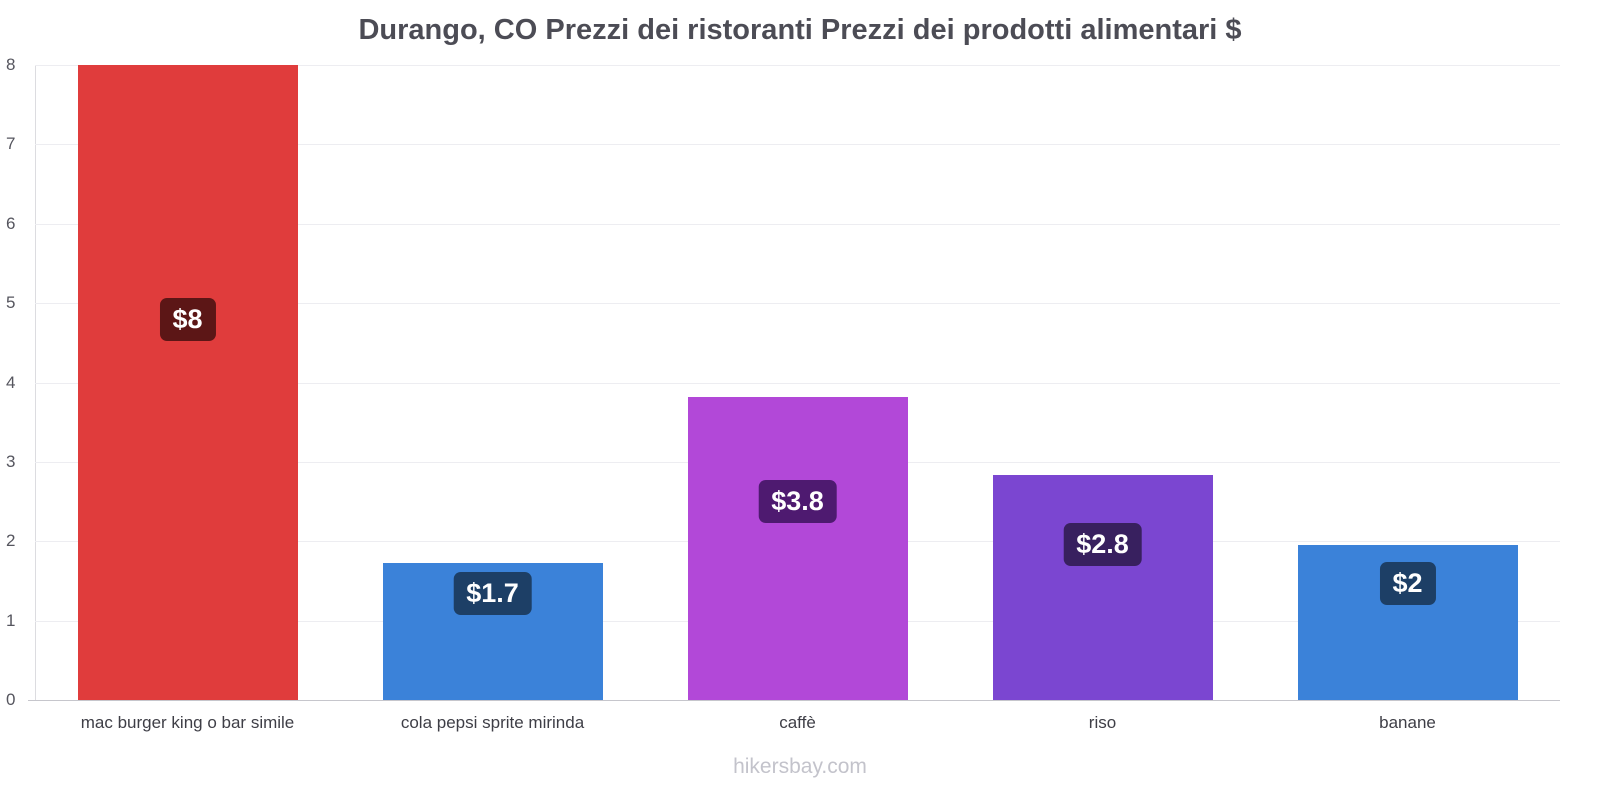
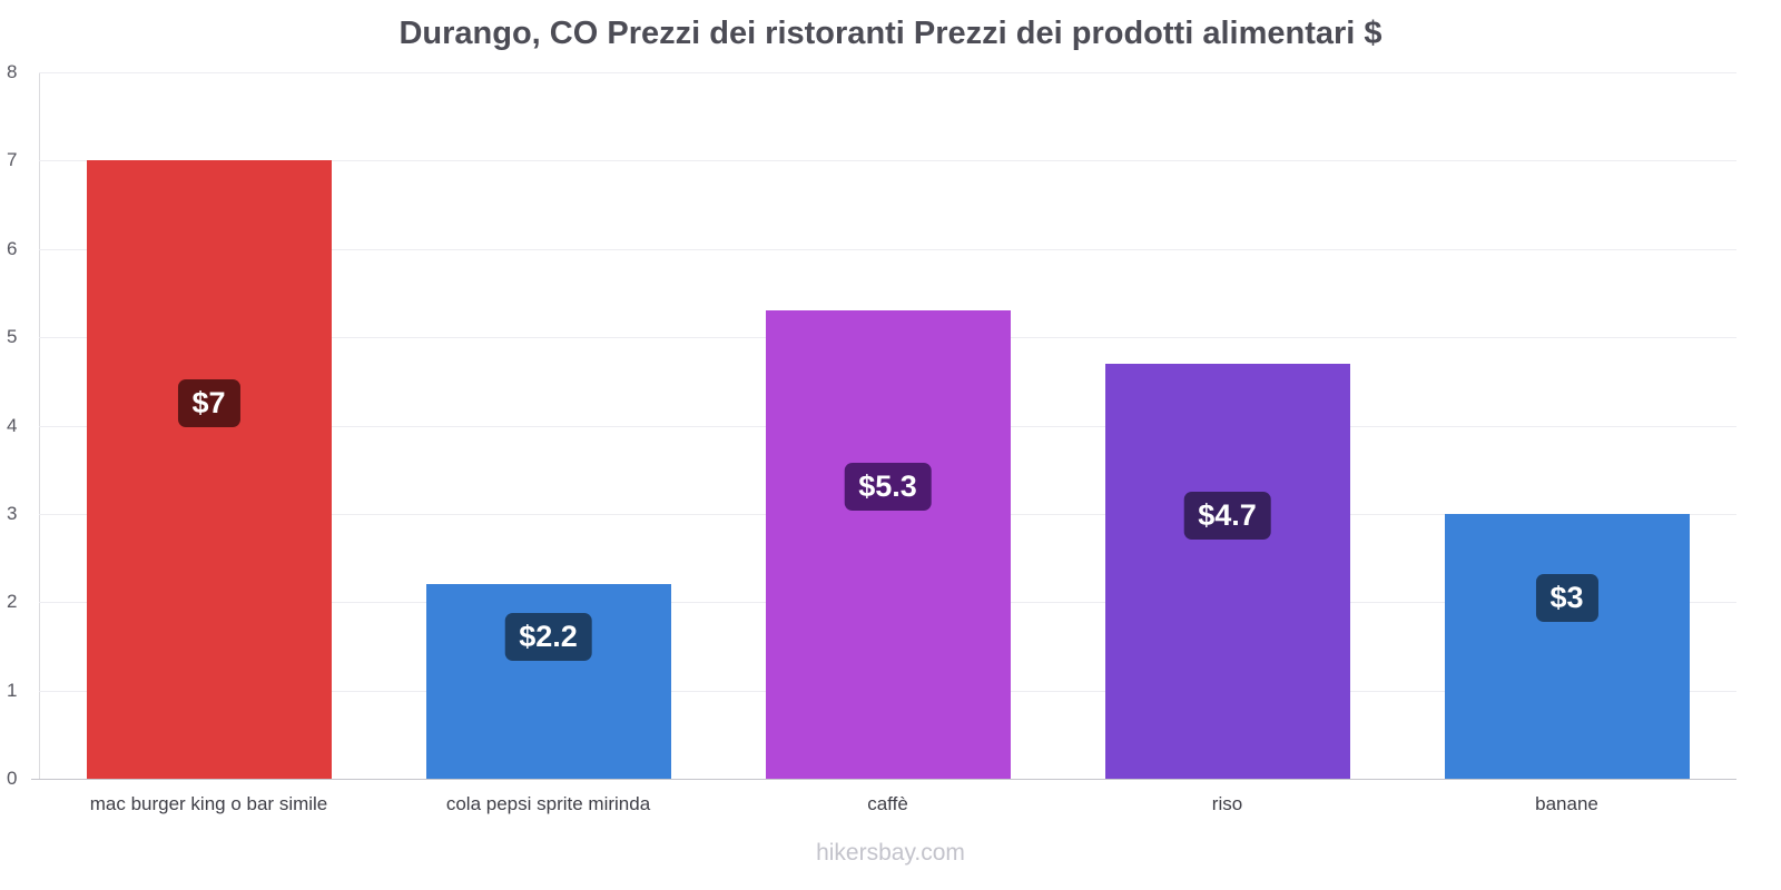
mac burger king o bar simile: $8 -> $7
cola pepsi sprite mirinda: $1.7 -> $2.2
caffè: $3.8 -> $5.3
riso: $2.8 -> $4.7
banane: $2 -> $3
